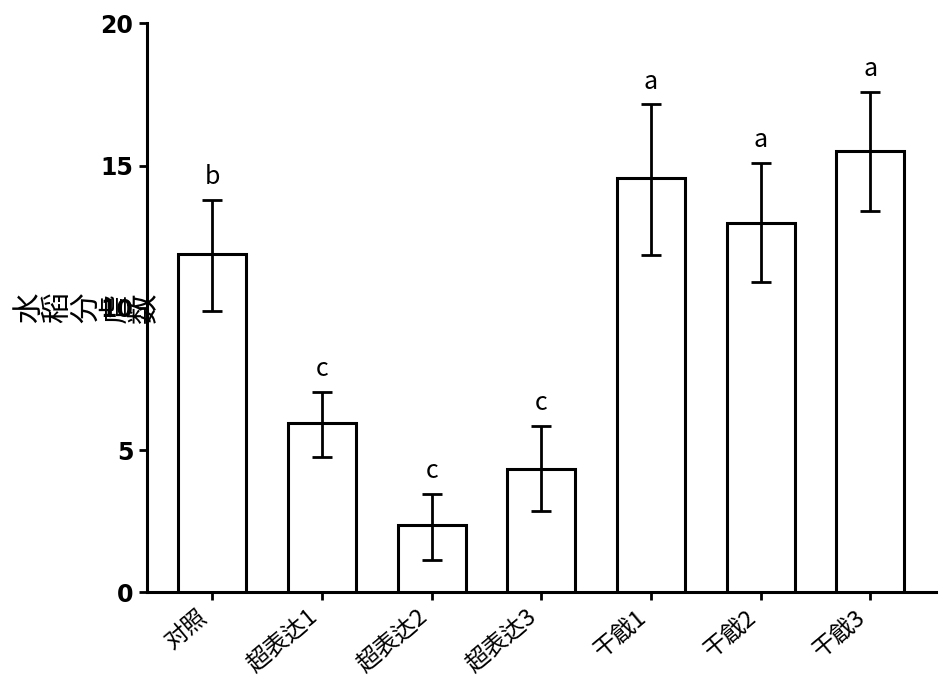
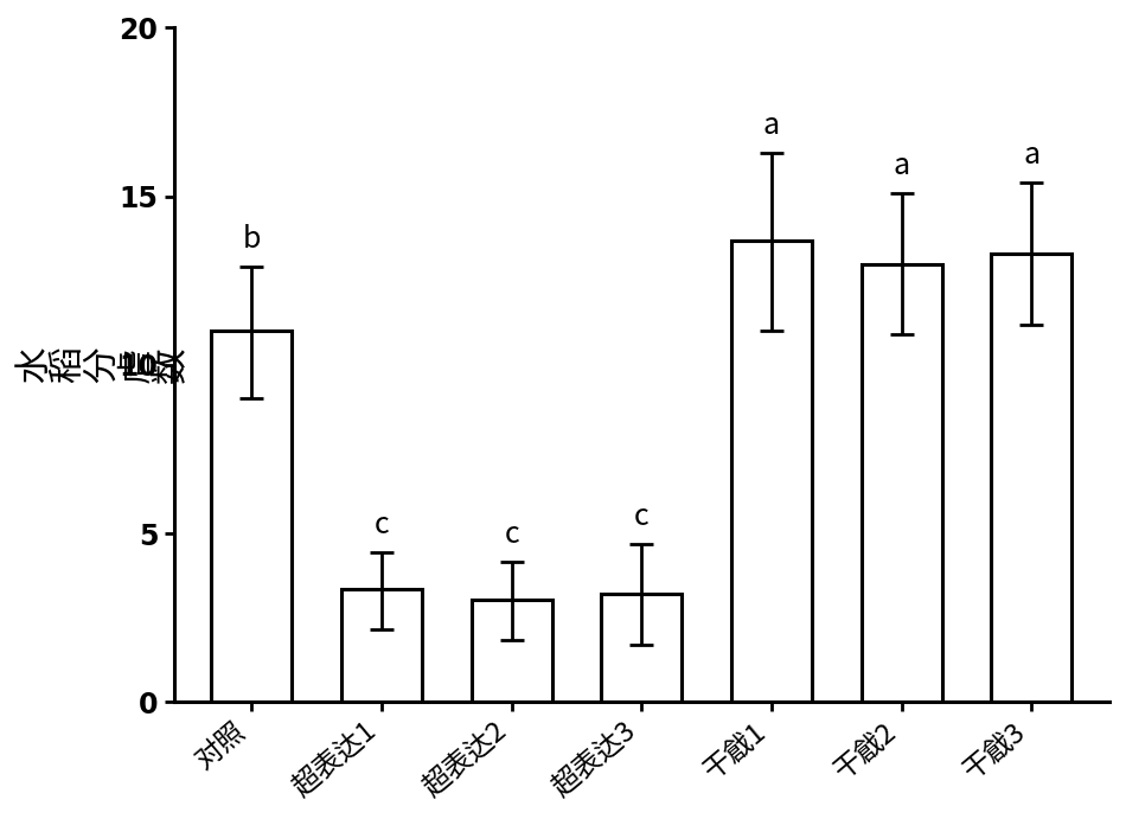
对照: 11.90 -> 11.00
超表达1: 5.95 -> 3.35
超表达2: 2.35 -> 3.05
超表达3: 4.35 -> 3.20
干戧1: 14.55 -> 13.70
干戧3: 15.50 -> 13.30
